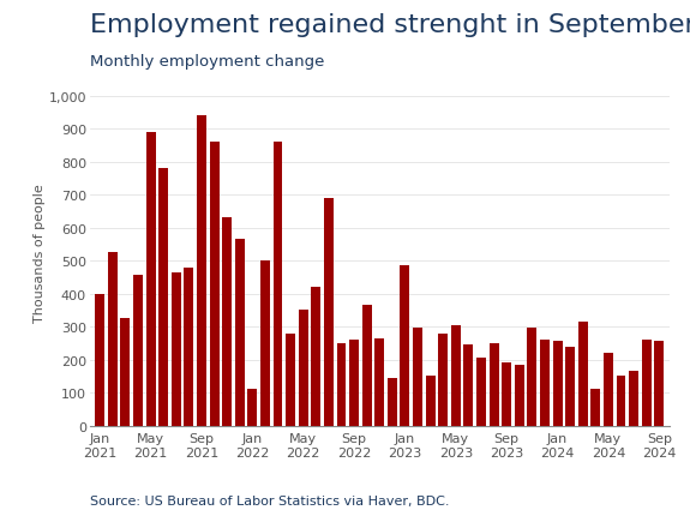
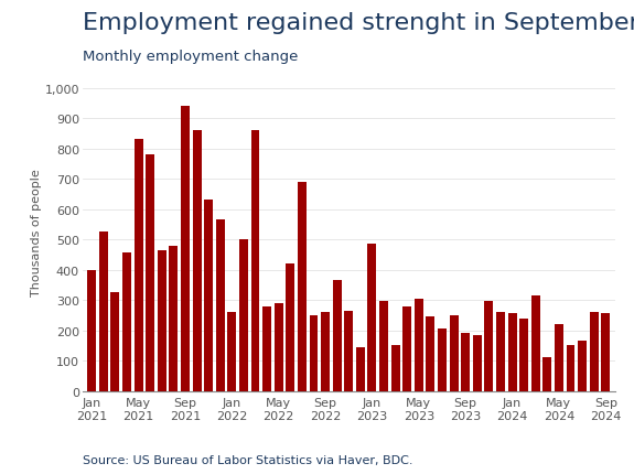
May 2021: 890 -> 830
Jan 2022: 110 -> 260
May 2022: 350 -> 290
